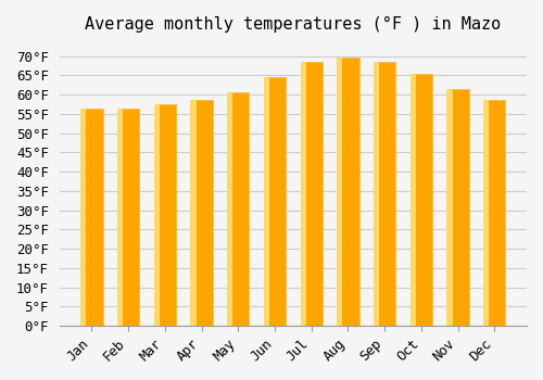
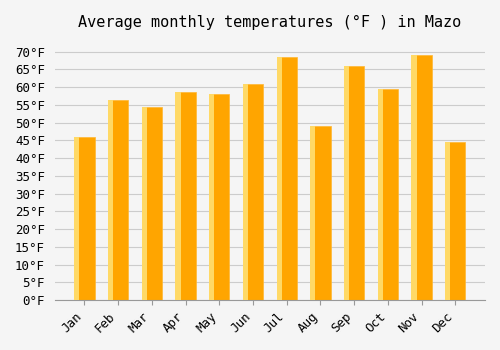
Jan: 56.5°F -> 46.0°F
Mar: 57.5°F -> 54.5°F
May: 60.5°F -> 58.0°F
Jun: 64.5°F -> 61.0°F
Aug: 69.5°F -> 49.0°F
Sep: 68.5°F -> 66.0°F
Oct: 65.5°F -> 59.5°F
Nov: 61.5°F -> 69.0°F
Dec: 58.5°F -> 44.5°F
